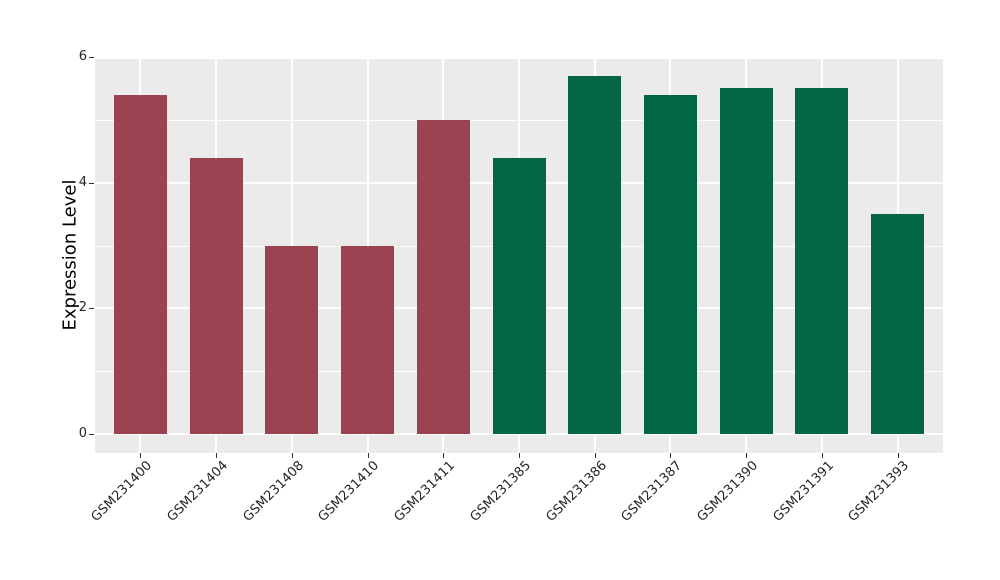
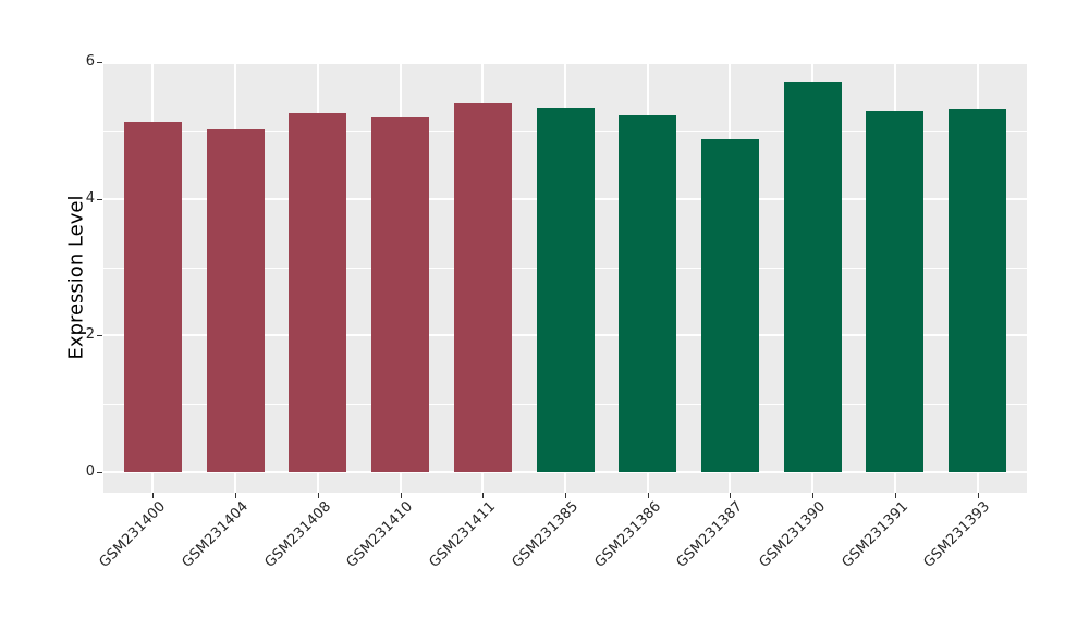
GSM231400: 5.4 -> 5.1
GSM231404: 4.4 -> 5.0
GSM231408: 3.0 -> 5.3
GSM231410: 3.0 -> 5.2
GSM231411: 5.0 -> 5.4
GSM231385: 4.4 -> 5.3
GSM231386: 5.7 -> 5.2
GSM231387: 5.4 -> 4.9
GSM231390: 5.5 -> 5.7
GSM231391: 5.5 -> 5.3
GSM231393: 3.5 -> 5.3
